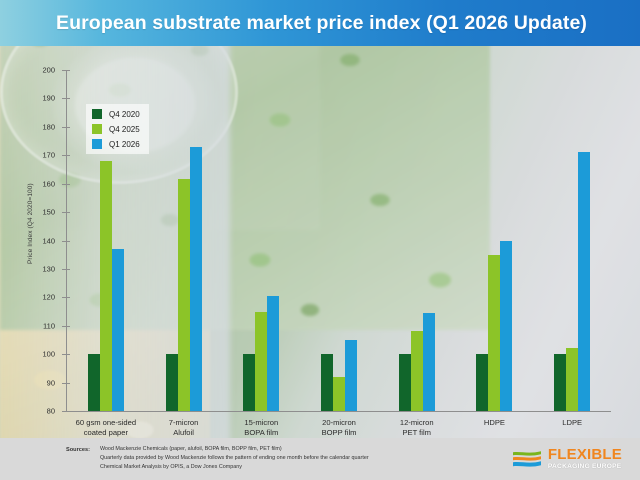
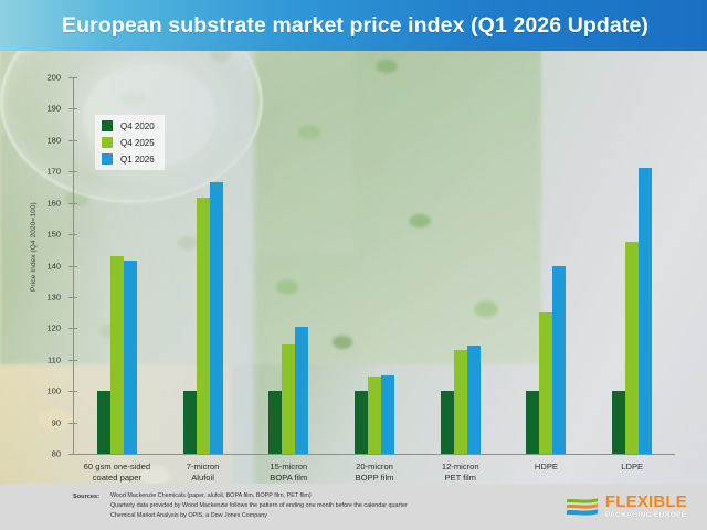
Q4 2025/60 gsm one-sided coated paper: 168 -> 143
Q1 2026/60 gsm one-sided coated paper: 137 -> 142
Q1 2026/7-micron Alufoil: 173 -> 166
Q4 2025/20-micron BOPP film: 92 -> 104
Q4 2025/12-micron PET film: 108 -> 113
Q4 2025/HDPE: 135 -> 125
Q4 2025/LDPE: 102 -> 148
